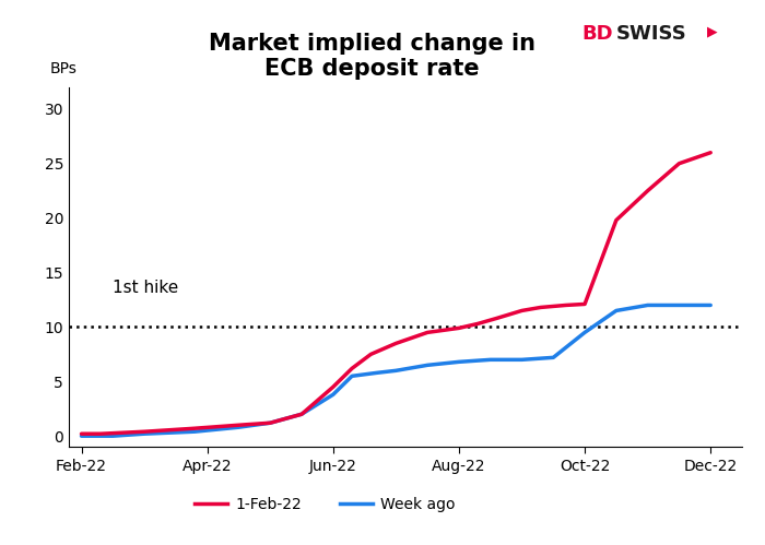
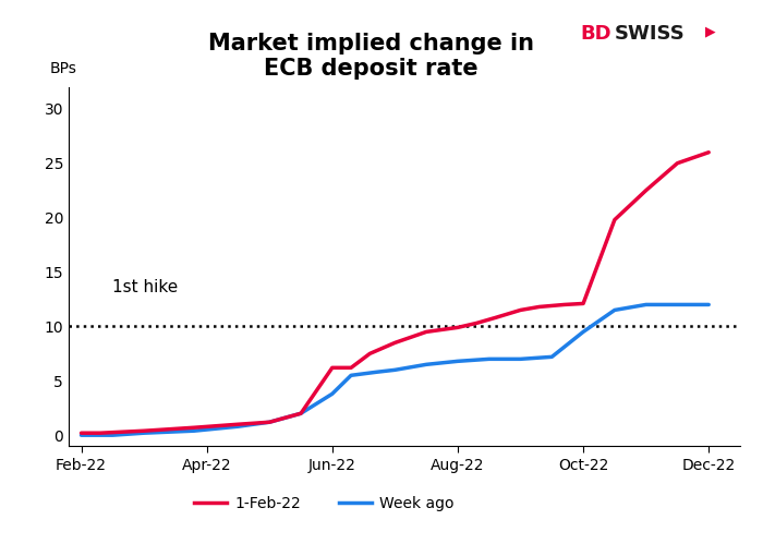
1-Feb-22/Jun-22: 4.5 -> 6.2
